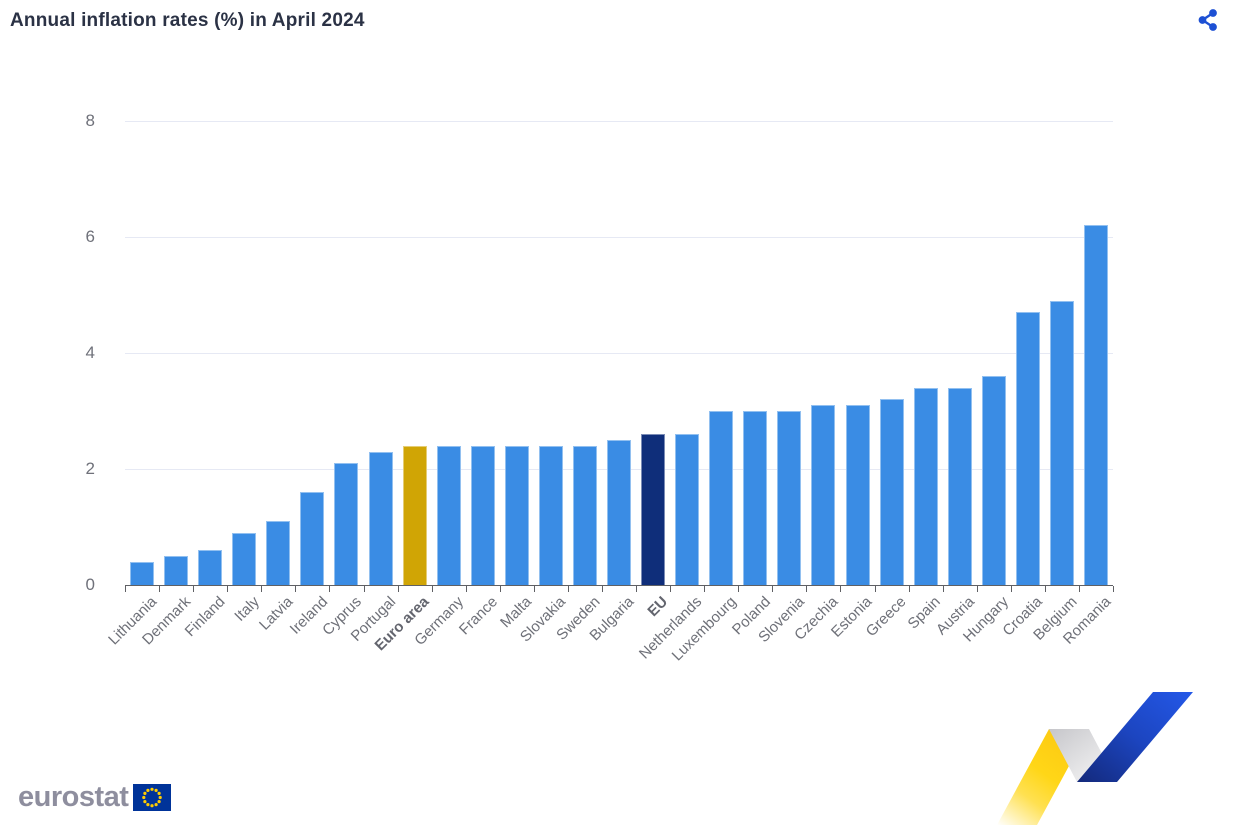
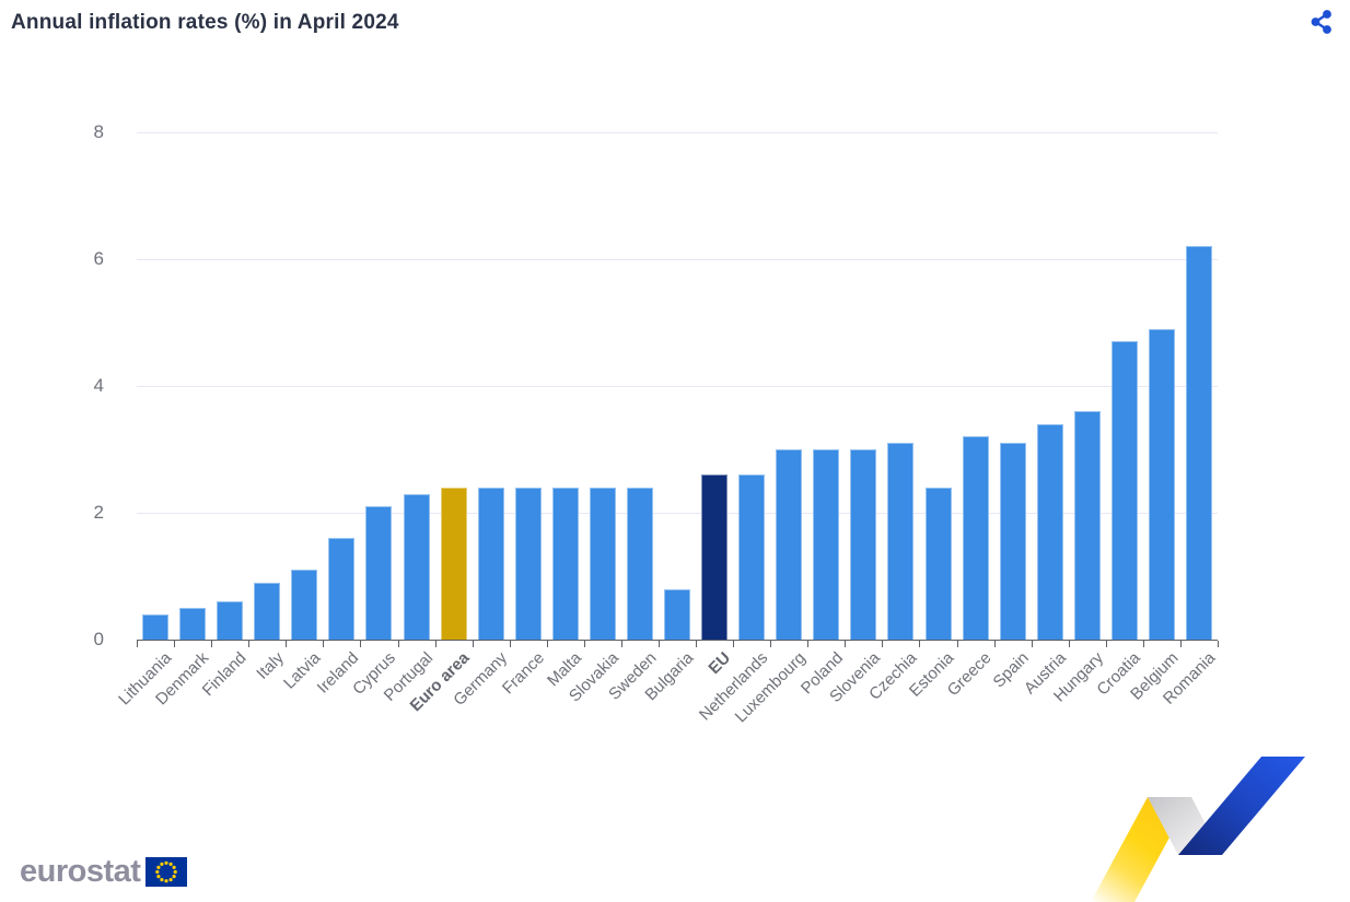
Bulgaria: 2.5 -> 0.8
Estonia: 3.1 -> 2.4
Spain: 3.4 -> 3.1
